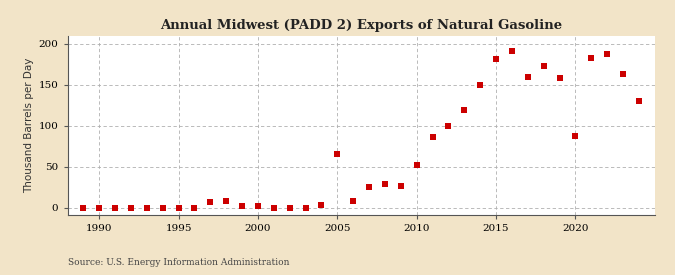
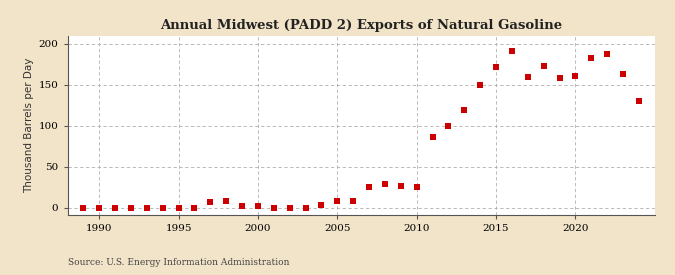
2005: 66 -> 8
2010: 52 -> 25
2015: 182 -> 172
2020: 88 -> 161
